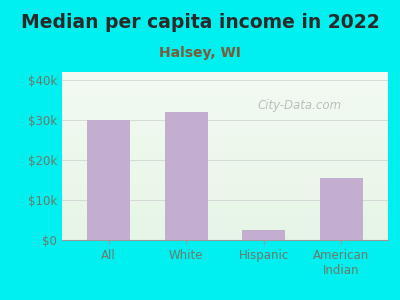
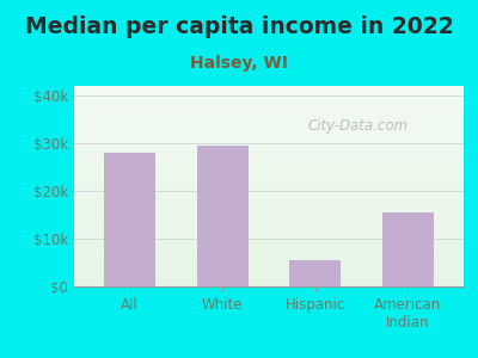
All: $30.0k -> $28.0k
White: $32.0k -> $29.5k
Hispanic: $2.5k -> $5.5k
